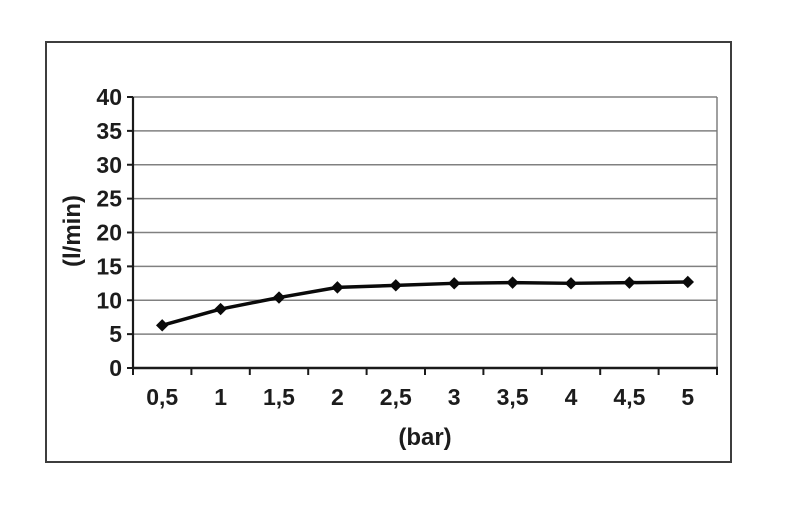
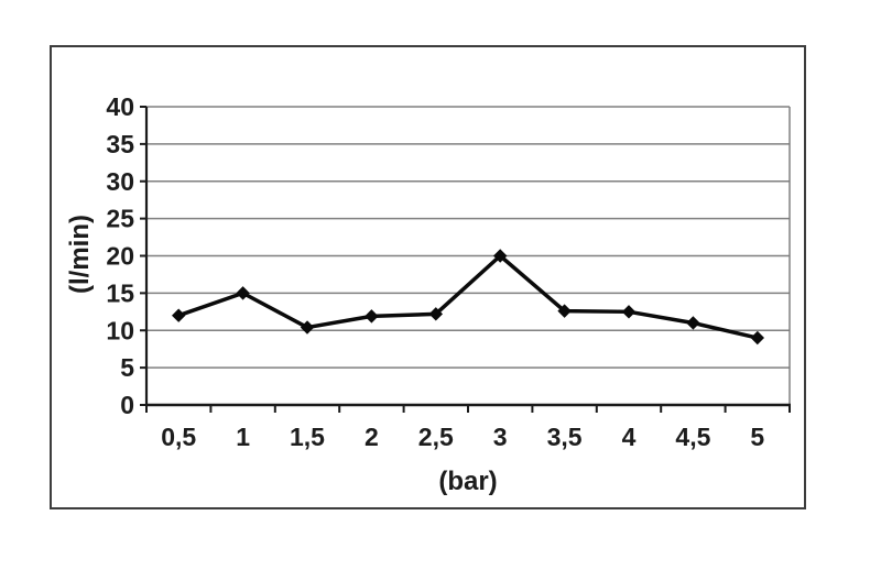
0,5: 6 -> 12
1: 9 -> 15
3: 12 -> 20
4,5: 13 -> 11
5: 13 -> 9
